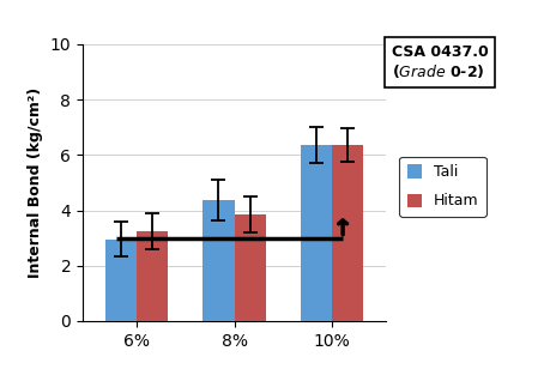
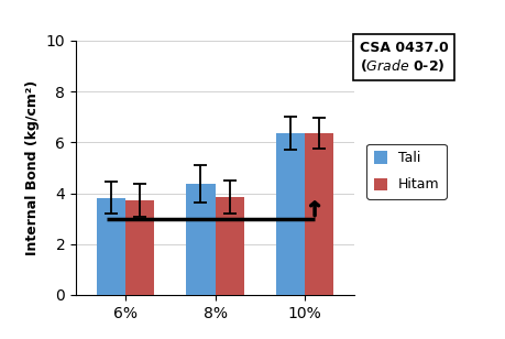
Tali/6%: 2.95 -> 3.82
Hitam/6%: 3.25 -> 3.72
